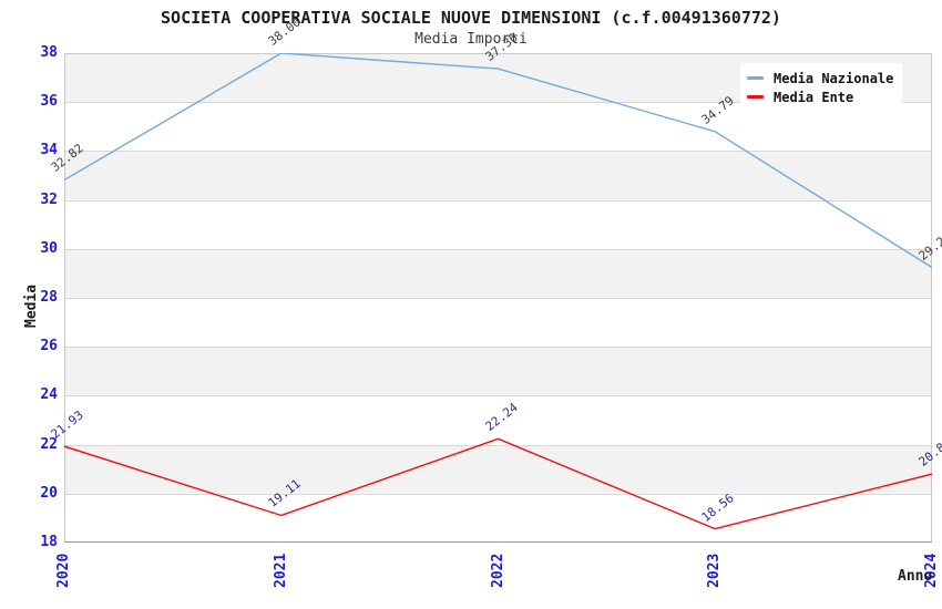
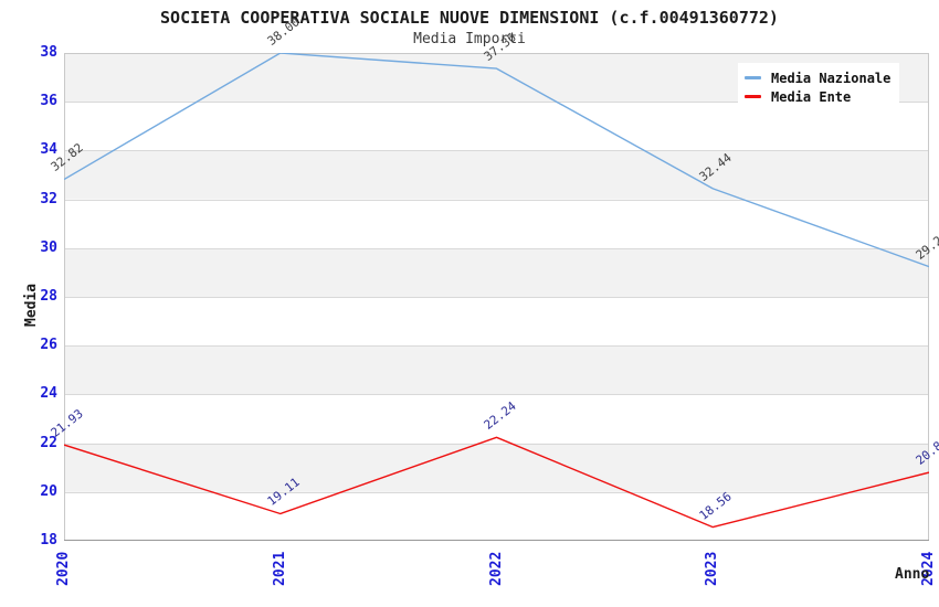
Media Nazionale/2023: 34.79 -> 32.44
